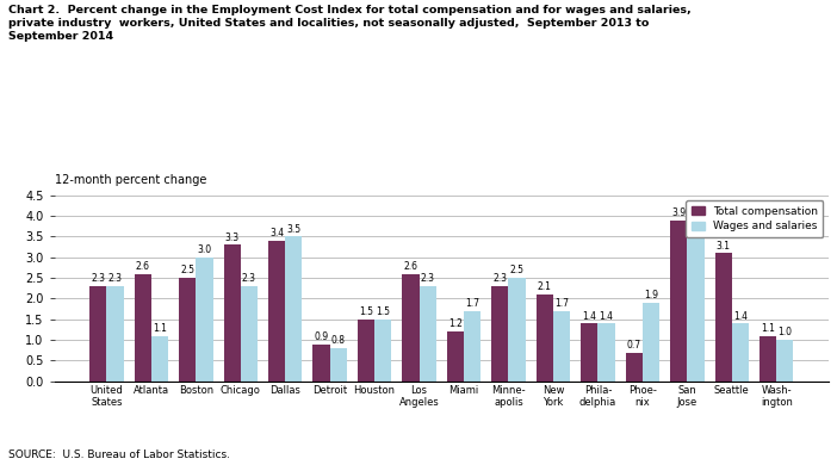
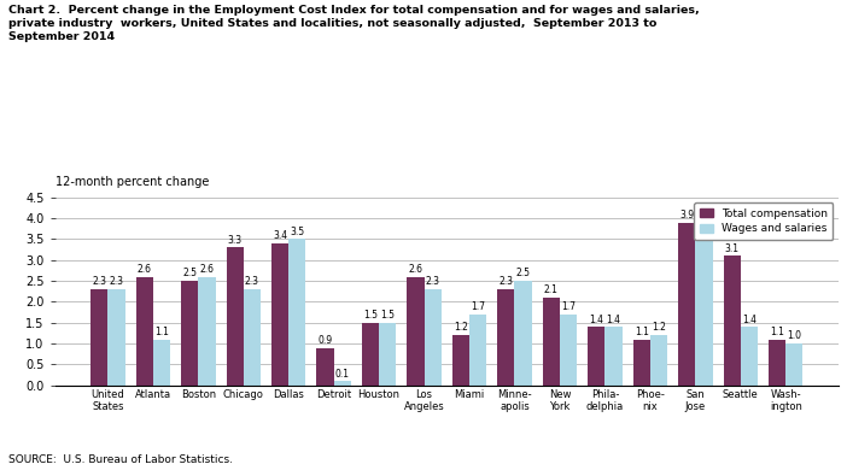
Wages and salaries/Boston: 3.0 -> 2.6
Wages and salaries/Detroit: 0.8 -> 0.1
Total compensation/Phoe- nix: 0.7 -> 1.1
Wages and salaries/Phoe- nix: 1.9 -> 1.2
